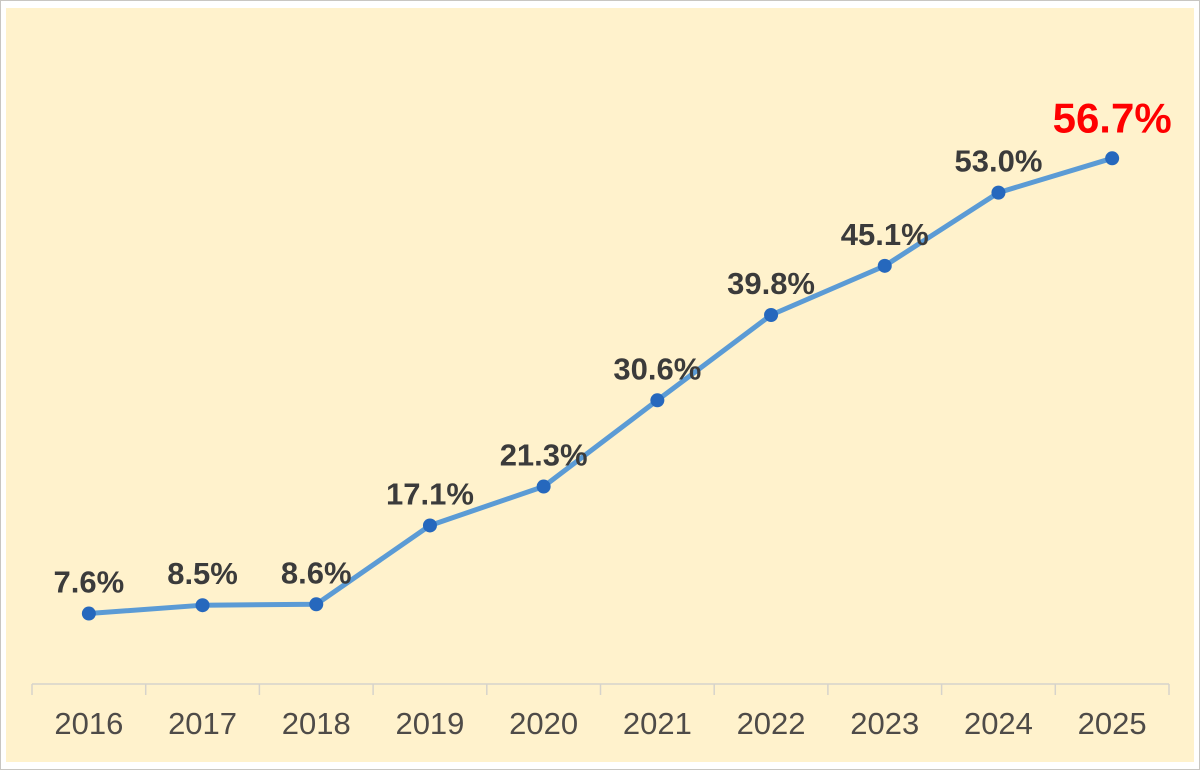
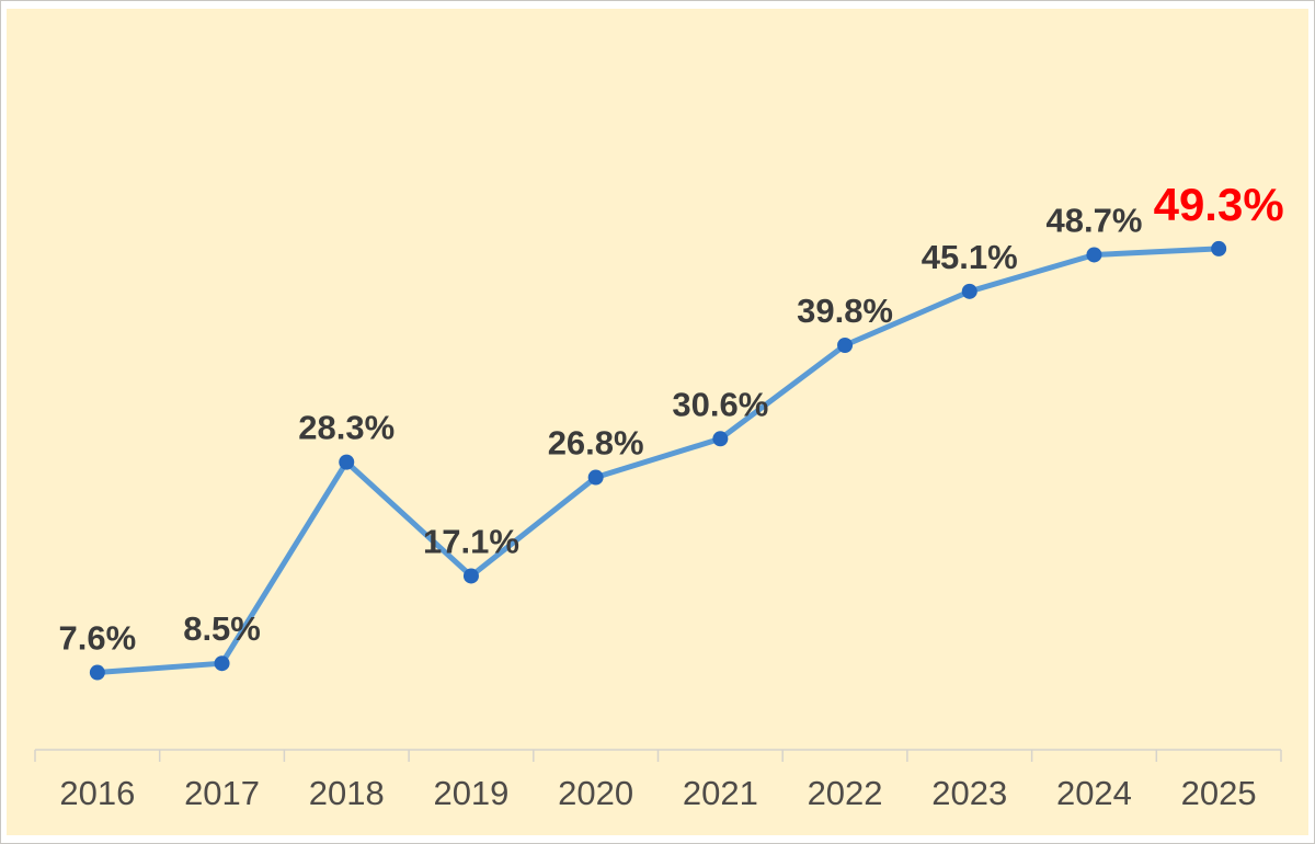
2018: 8.6% -> 28.3%
2020: 21.3% -> 26.8%
2024: 53.0% -> 48.7%
2025: 56.7% -> 49.3%
